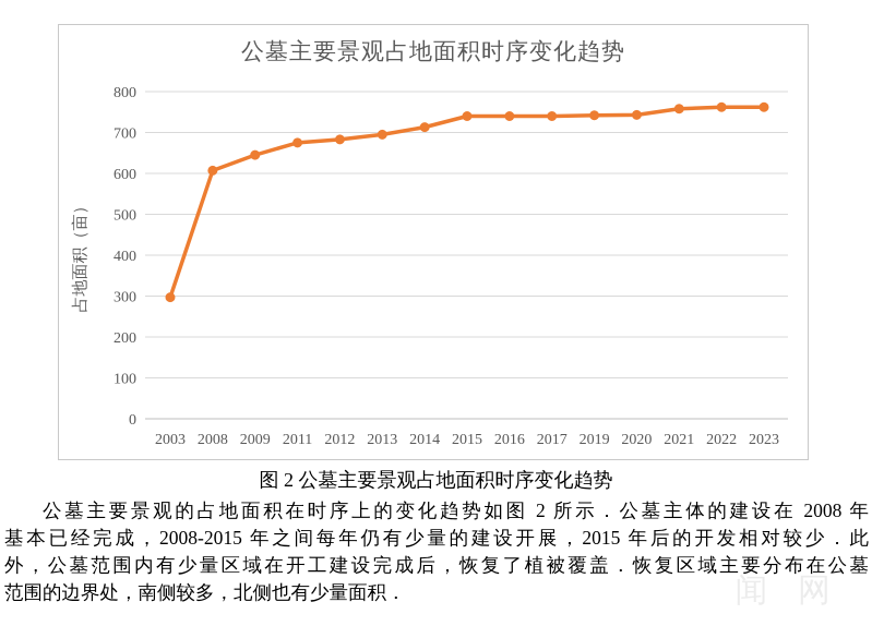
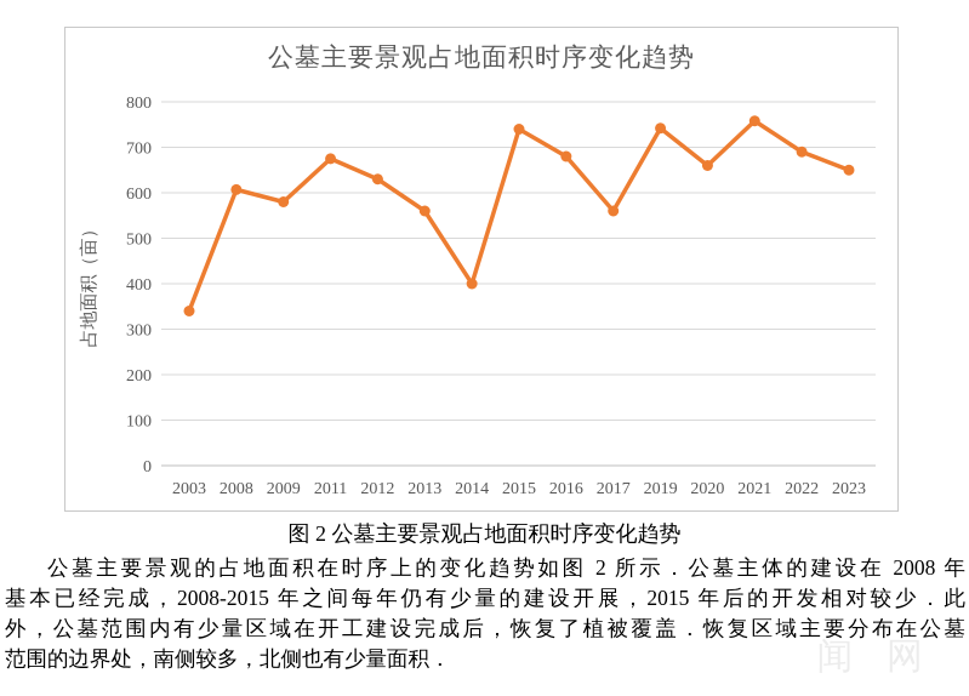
2003: 300 -> 340
2009: 640 -> 580
2012: 680 -> 630
2013: 700 -> 560
2014: 710 -> 400
2016: 740 -> 680
2017: 740 -> 560
2020: 740 -> 660
2022: 760 -> 690
2023: 760 -> 650
